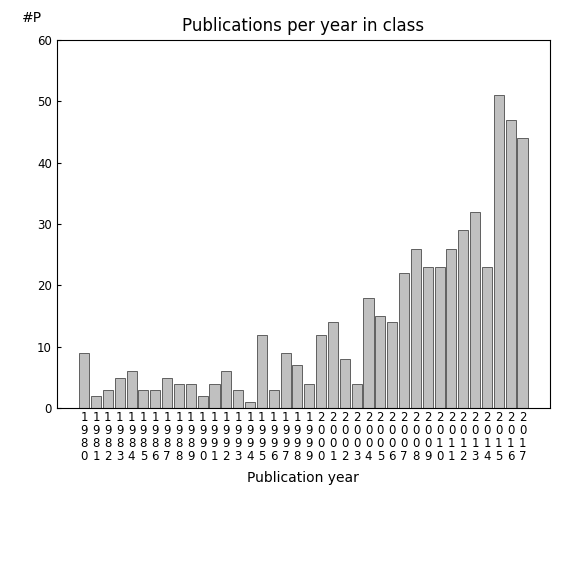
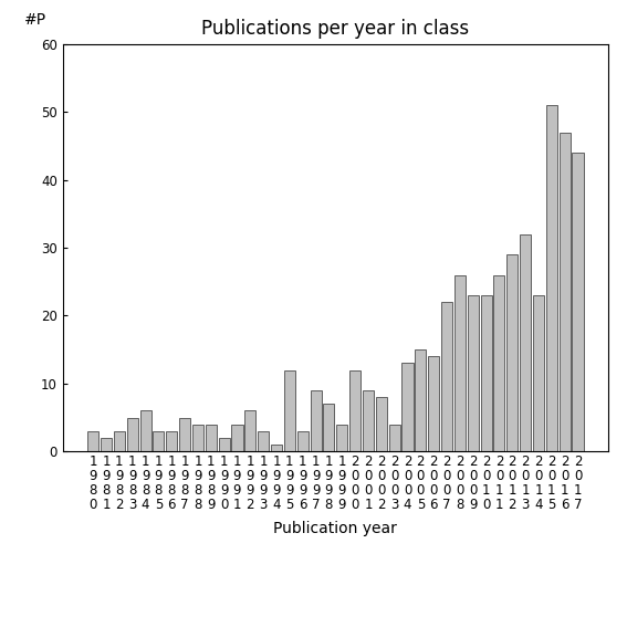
1 9 8 0: 9 -> 3
2 0 0 1: 14 -> 9
2 0 0 4: 18 -> 13
